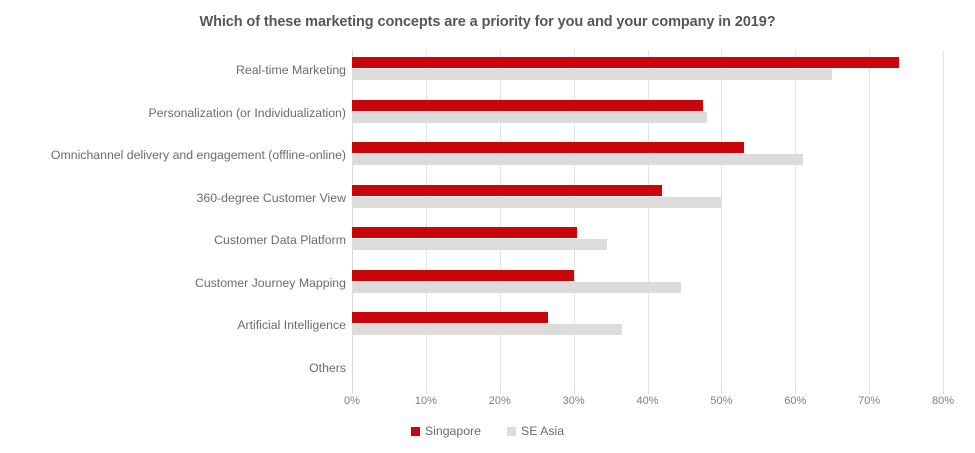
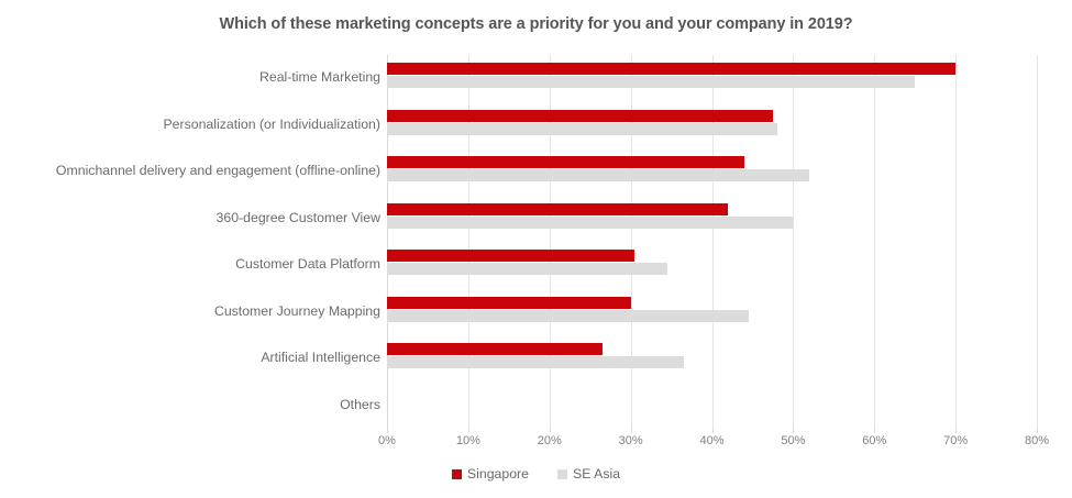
Singapore/Real-time Marketing: 74% -> 70%
Singapore/Omnichannel delivery and engagement (offline-online): 53% -> 44%
SE Asia/Omnichannel delivery and engagement (offline-online): 61% -> 52%
